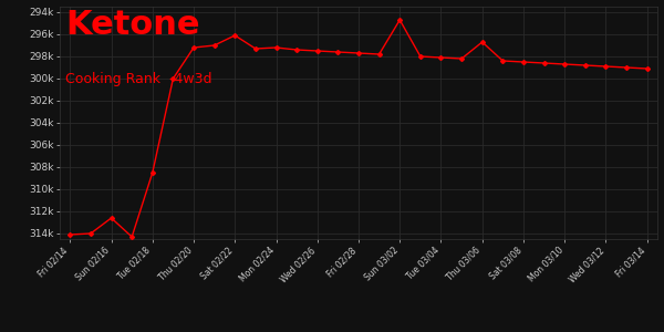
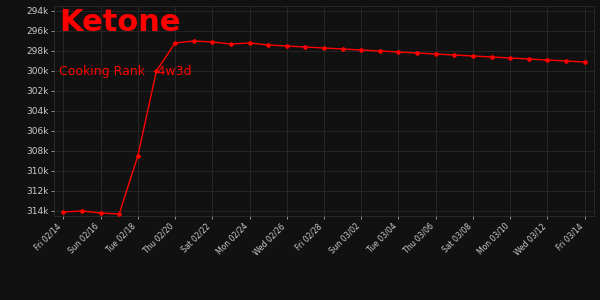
Sun 02/16: 312.6k -> 314.2k
Sat 02/22: 296.1k -> 297.1k
Sun 03/02: 294.7k -> 297.9k
Thu 03/06: 296.7k -> 298.3k
